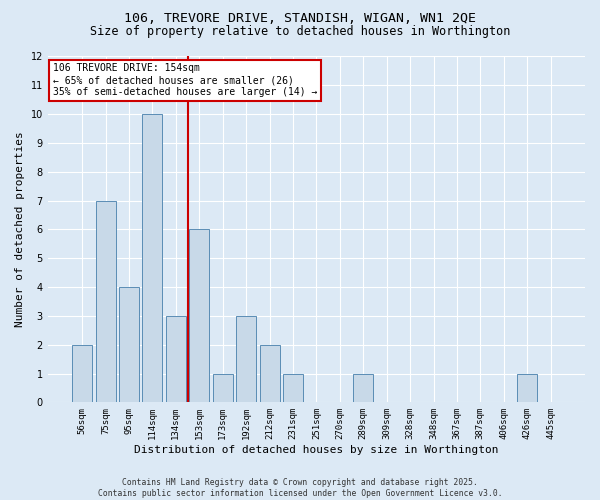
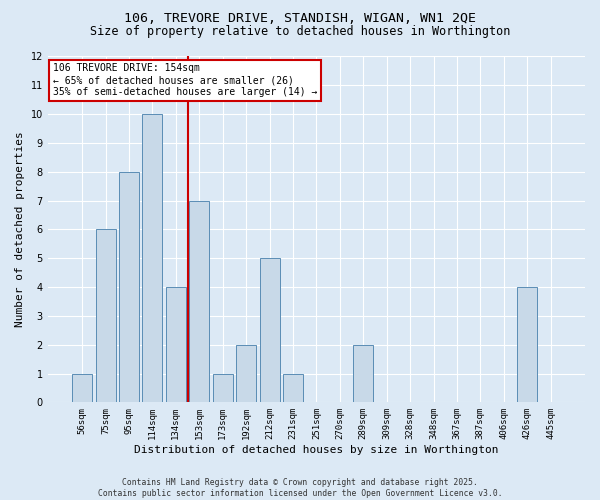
56sqm: 2 -> 1
75sqm: 7 -> 6
95sqm: 4 -> 8
134sqm: 3 -> 4
153sqm: 6 -> 7
192sqm: 3 -> 2
212sqm: 2 -> 5
289sqm: 1 -> 2
426sqm: 1 -> 4
